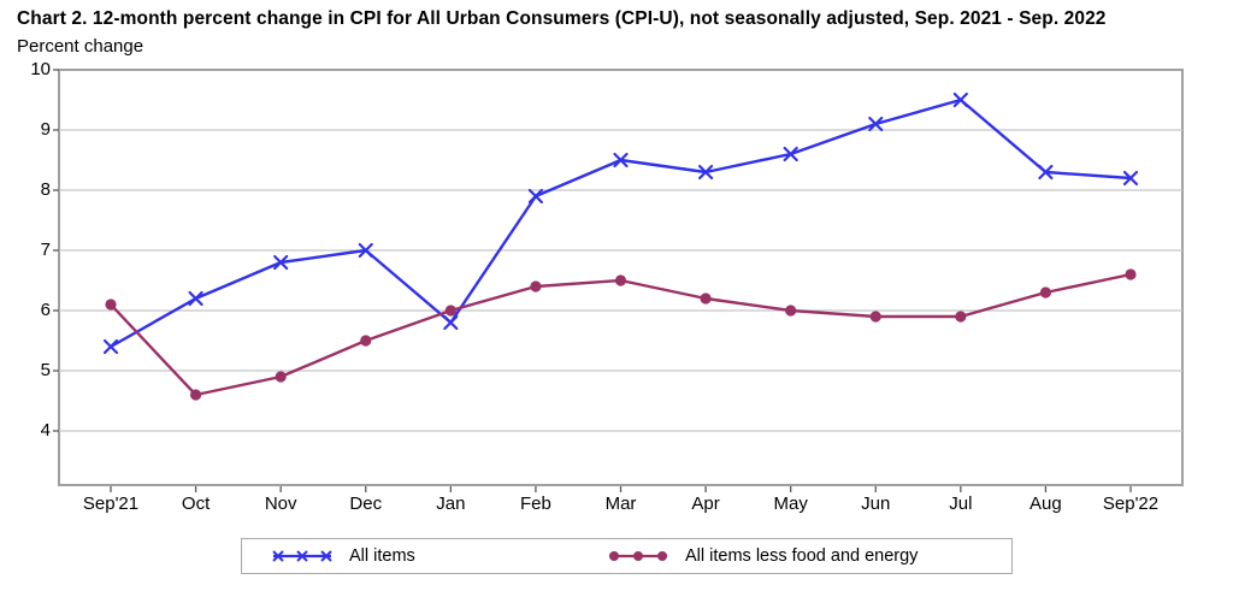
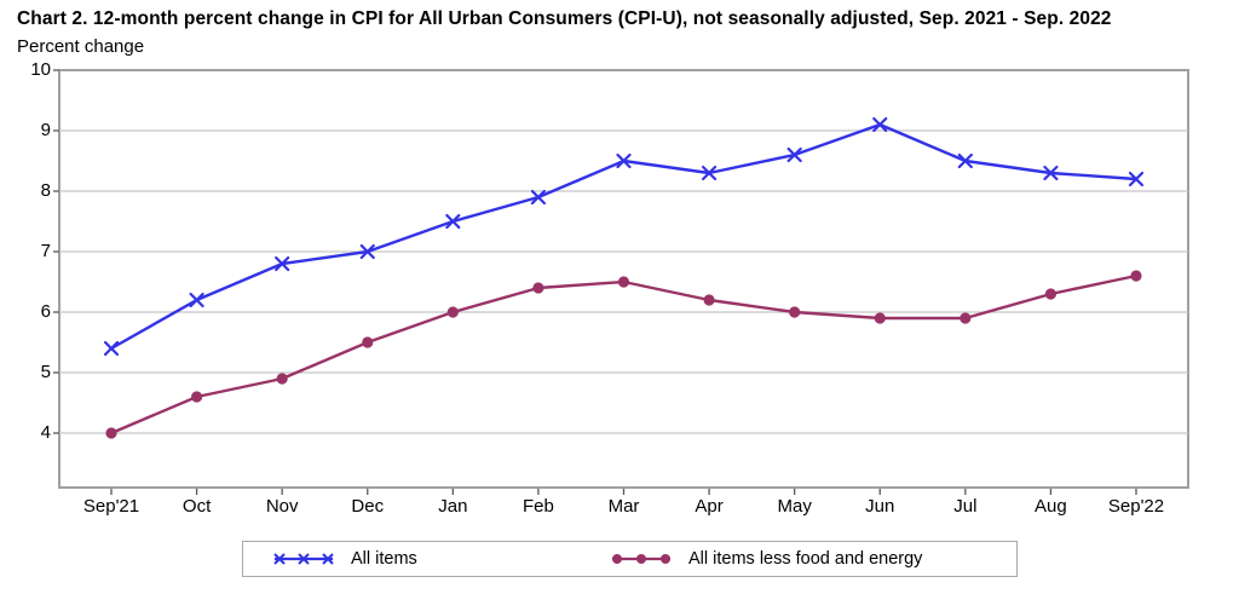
All items less food and energy/Sep'21: 6.1 -> 4.0
All items/Jan: 5.8 -> 7.5
All items/Jul: 9.5 -> 8.5
